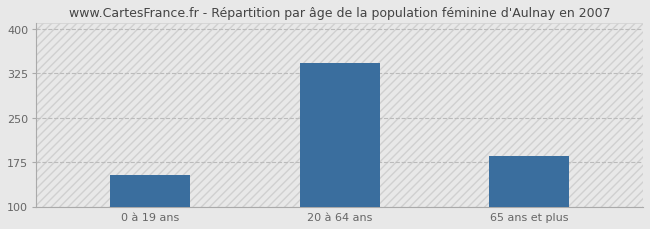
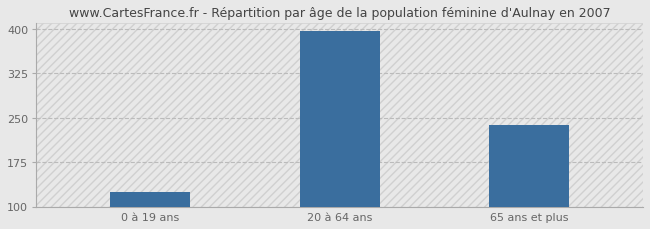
0 à 19 ans: 154 -> 125
20 à 64 ans: 342 -> 397
65 ans et plus: 186 -> 238
